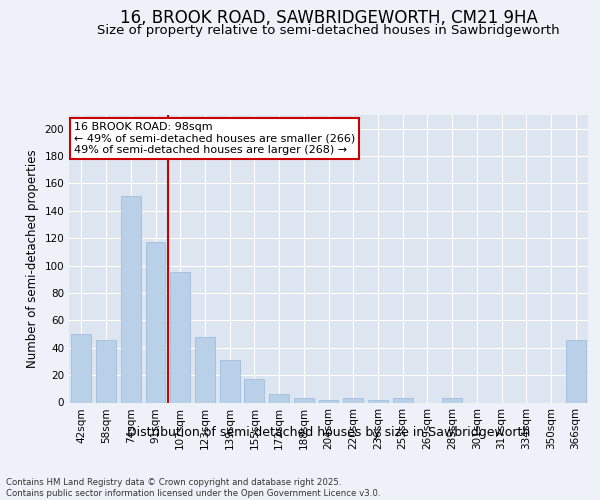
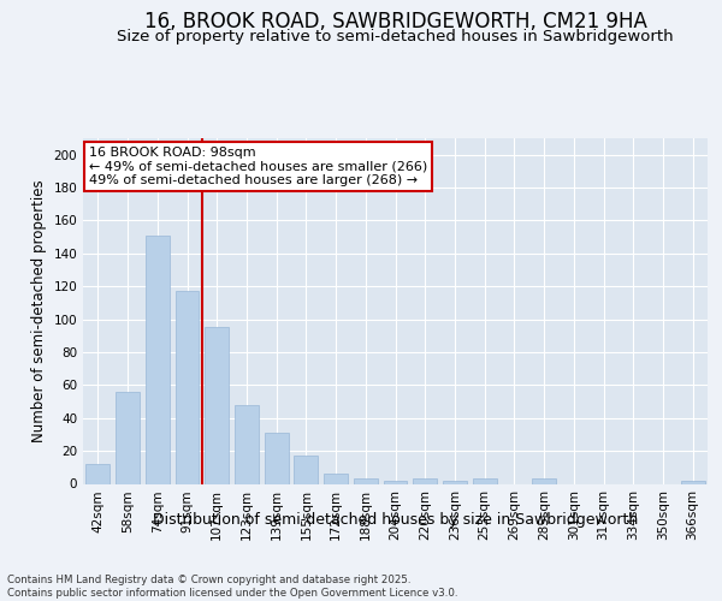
42sqm: 50 -> 12
58sqm: 46 -> 56
366sqm: 46 -> 2
